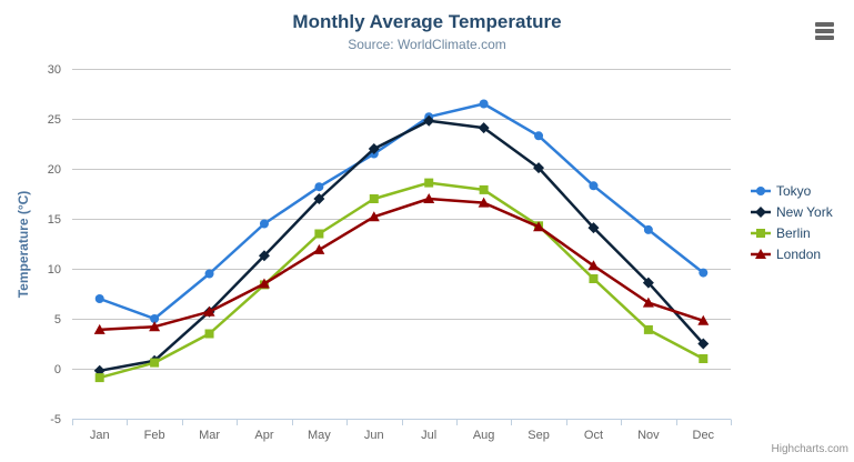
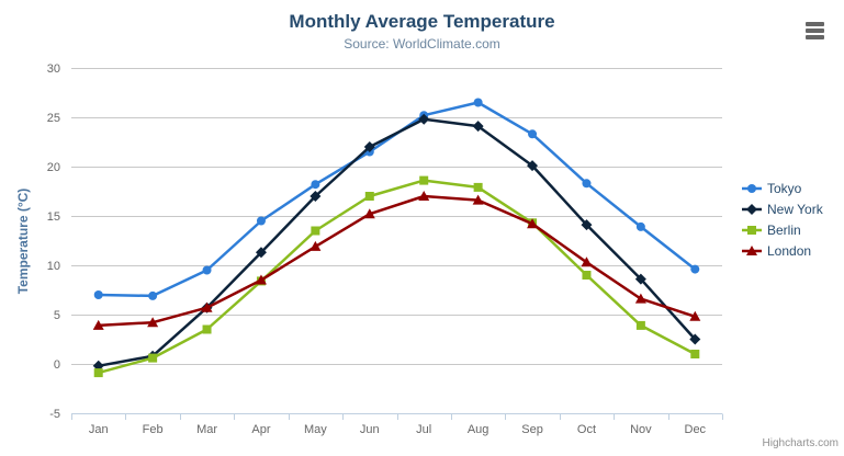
Tokyo/Feb: 5 -> 7
